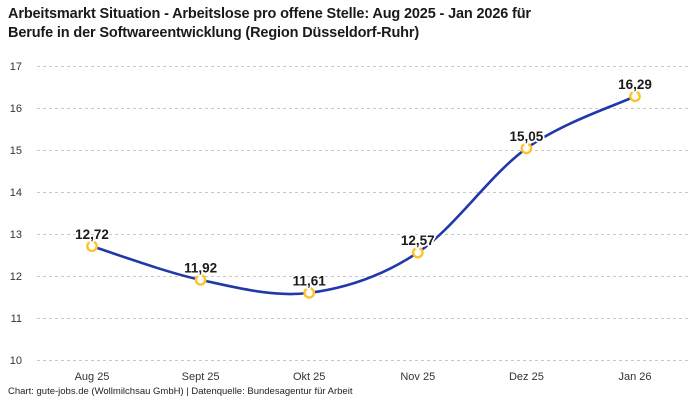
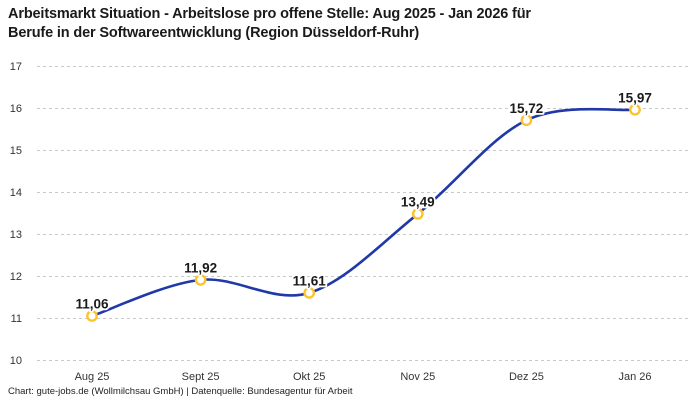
Aug 25: 12,72 -> 11,06
Nov 25: 12,57 -> 13,49
Dez 25: 15,05 -> 15,72
Jan 26: 16,29 -> 15,97
